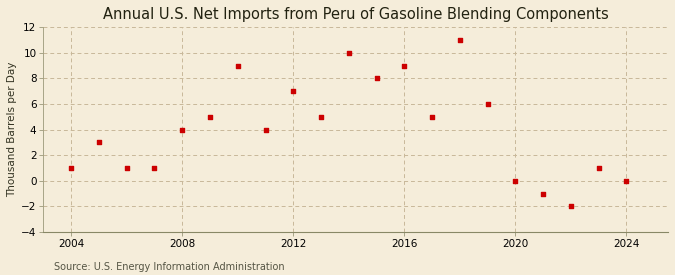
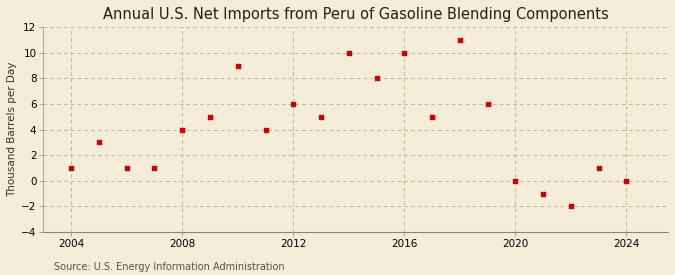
2012: 7 -> 6
2016: 9 -> 10
